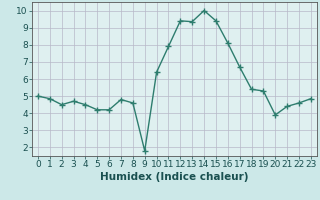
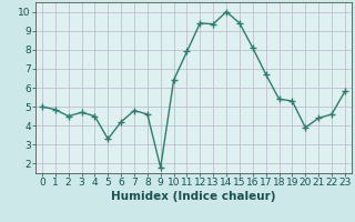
5: 4.2 -> 3.3
23: 4.8 -> 5.8
